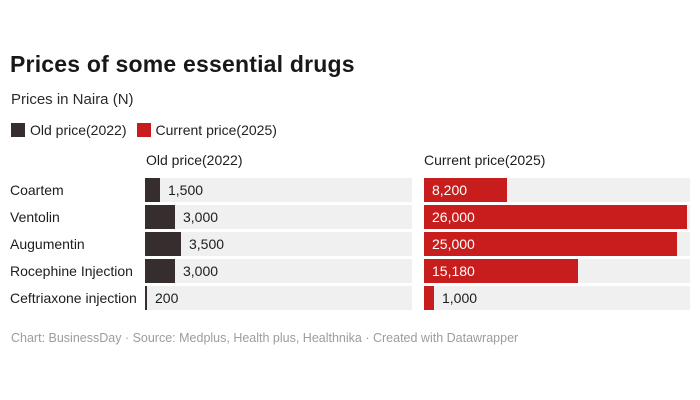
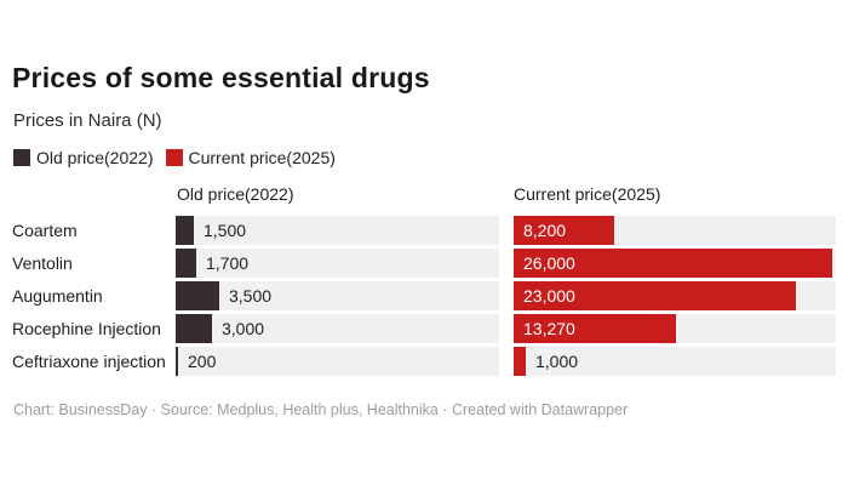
Old price(2022)/Ventolin: 3,000 -> 1,700
Current price(2025)/Augumentin: 25,000 -> 23,000
Current price(2025)/Rocephine Injection: 15,180 -> 13,270
